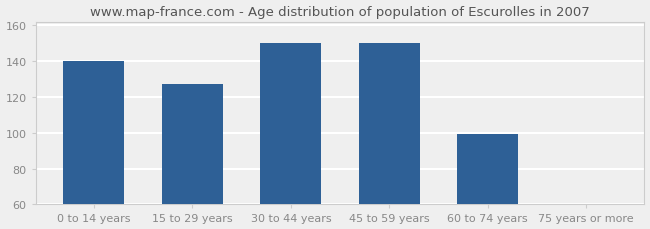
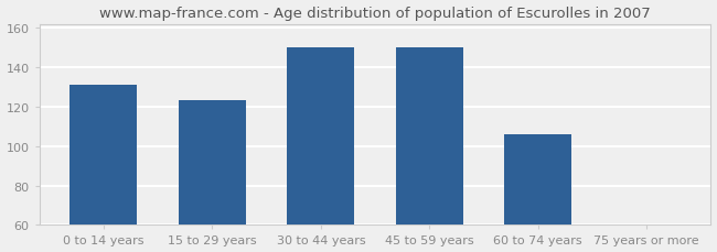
0 to 14 years: 140 -> 131
15 to 29 years: 127 -> 123
60 to 74 years: 99 -> 106
